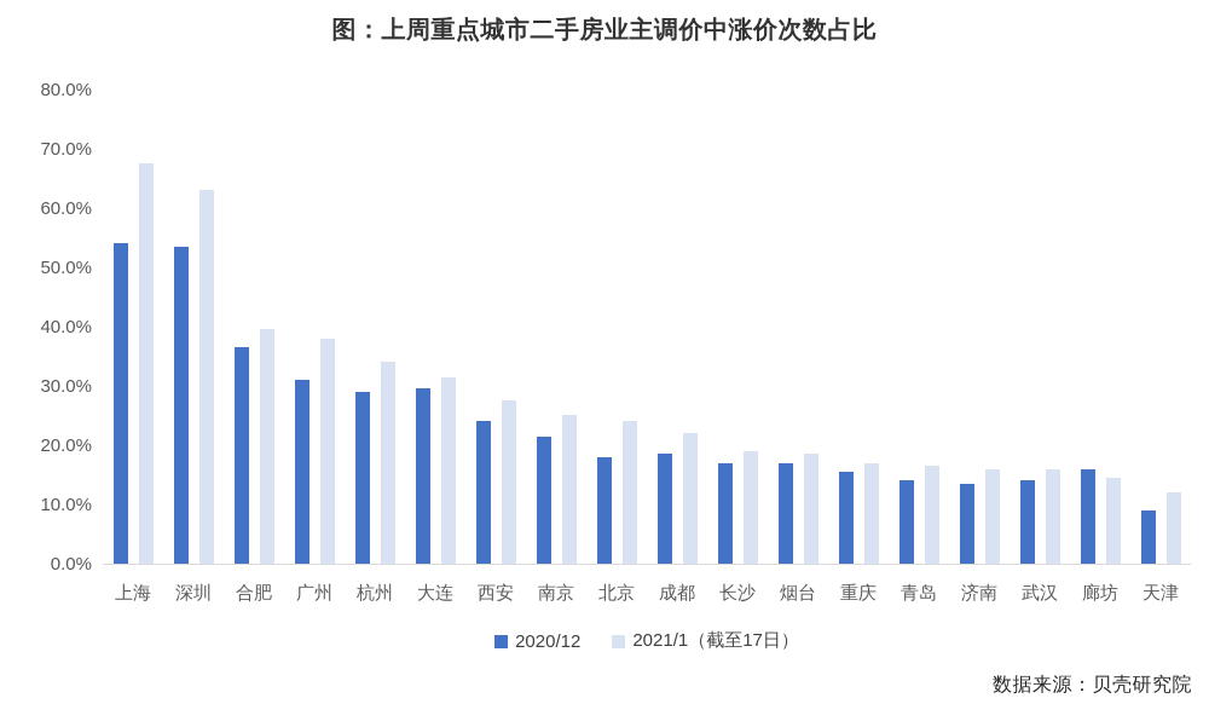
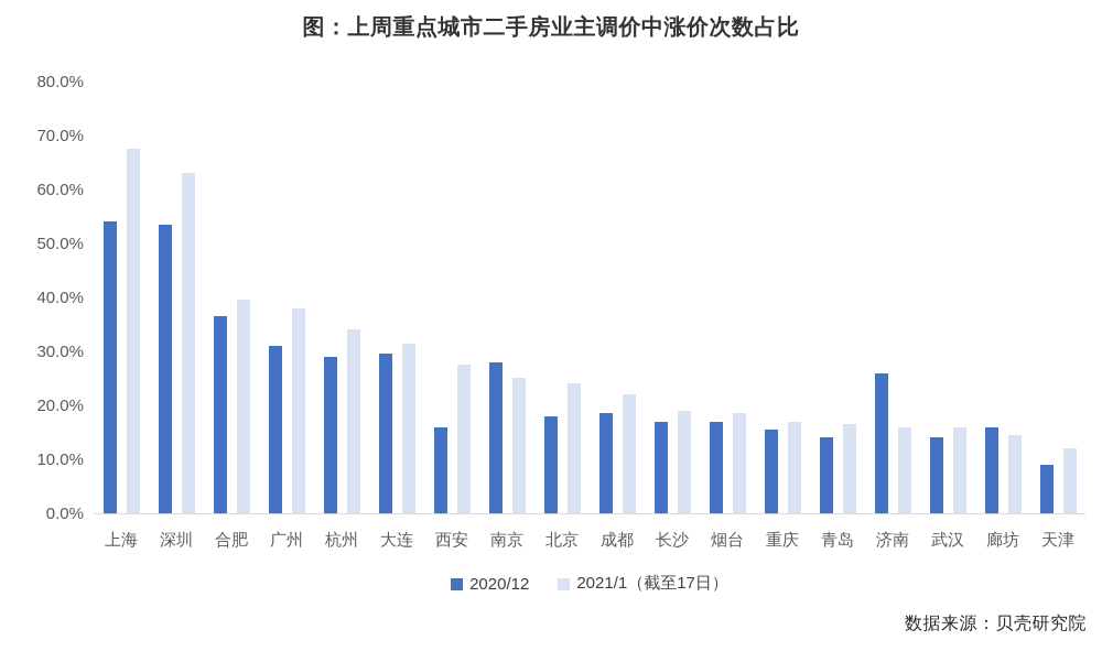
2020/12/西安: 24% -> 16%
2020/12/南京: 22% -> 28%
2020/12/济南: 14% -> 26%
